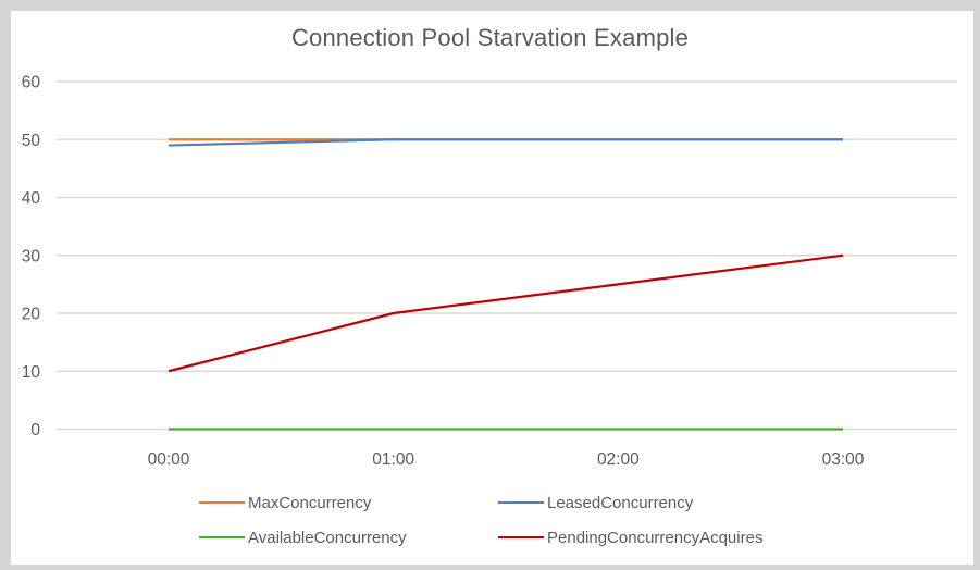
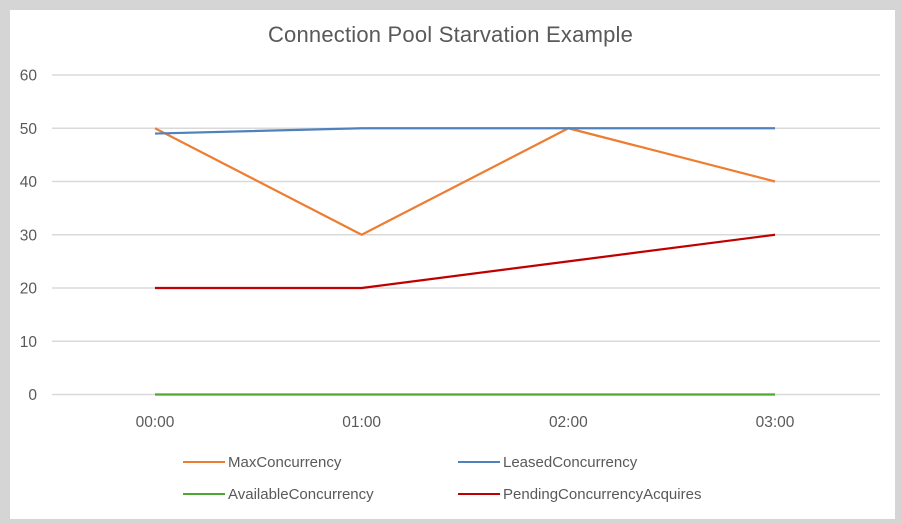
PendingConcurrencyAcquires/00:00: 10 -> 20
MaxConcurrency/01:00: 50 -> 30
MaxConcurrency/03:00: 50 -> 40
